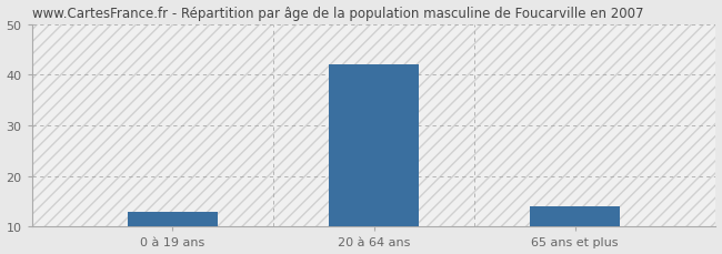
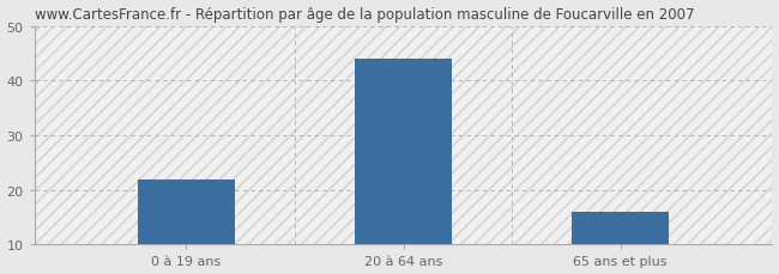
0 à 19 ans: 13 -> 22
20 à 64 ans: 42 -> 44
65 ans et plus: 14 -> 16
